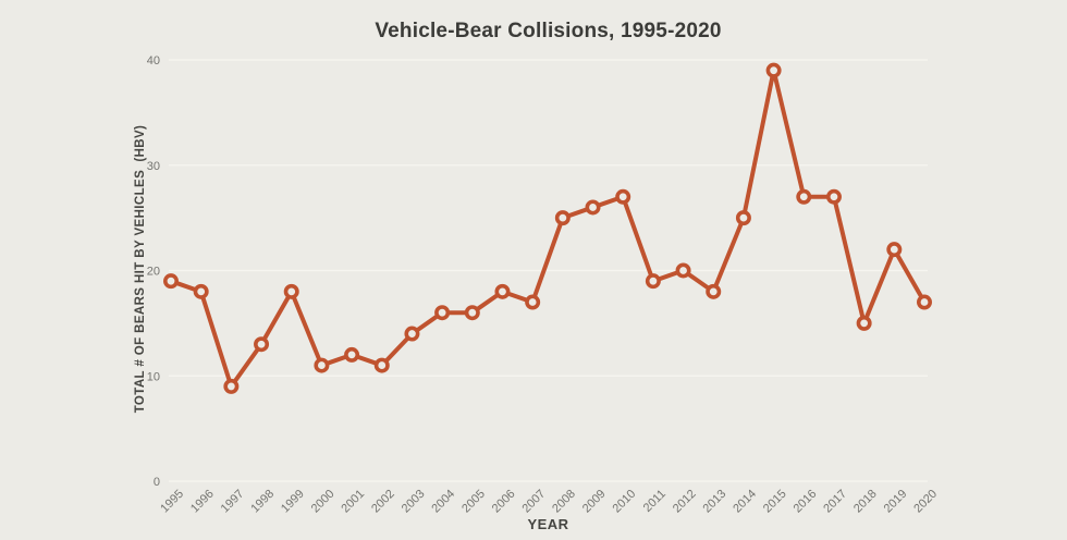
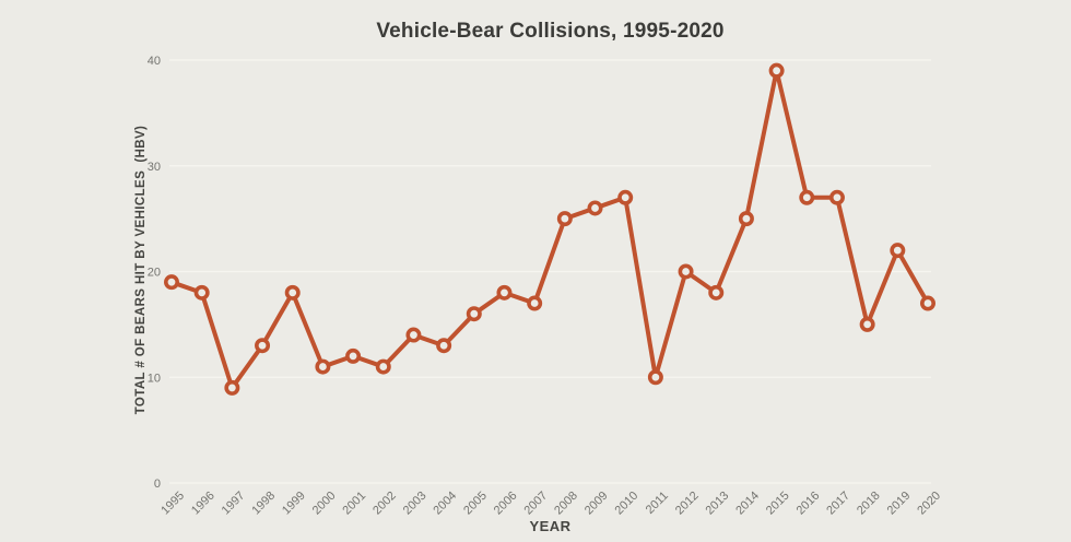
2004: 16 -> 13
2011: 19 -> 10
